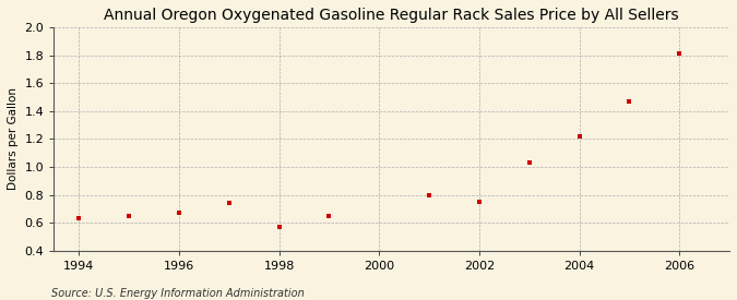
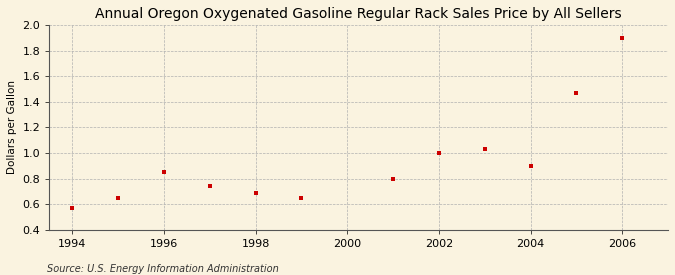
1994: 0.63 -> 0.57
1996: 0.67 -> 0.85
1998: 0.57 -> 0.69
2002: 0.75 -> 1.00
2004: 1.22 -> 0.90
2006: 1.81 -> 1.90
